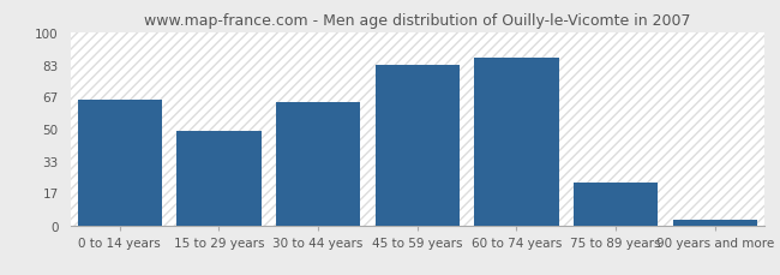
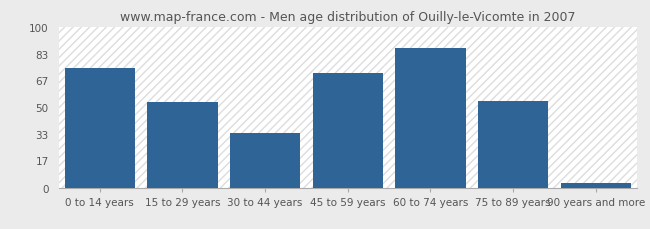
0 to 14 years: 65 -> 74
15 to 29 years: 49 -> 53
30 to 44 years: 64 -> 34
45 to 59 years: 83 -> 71
75 to 89 years: 22 -> 54
